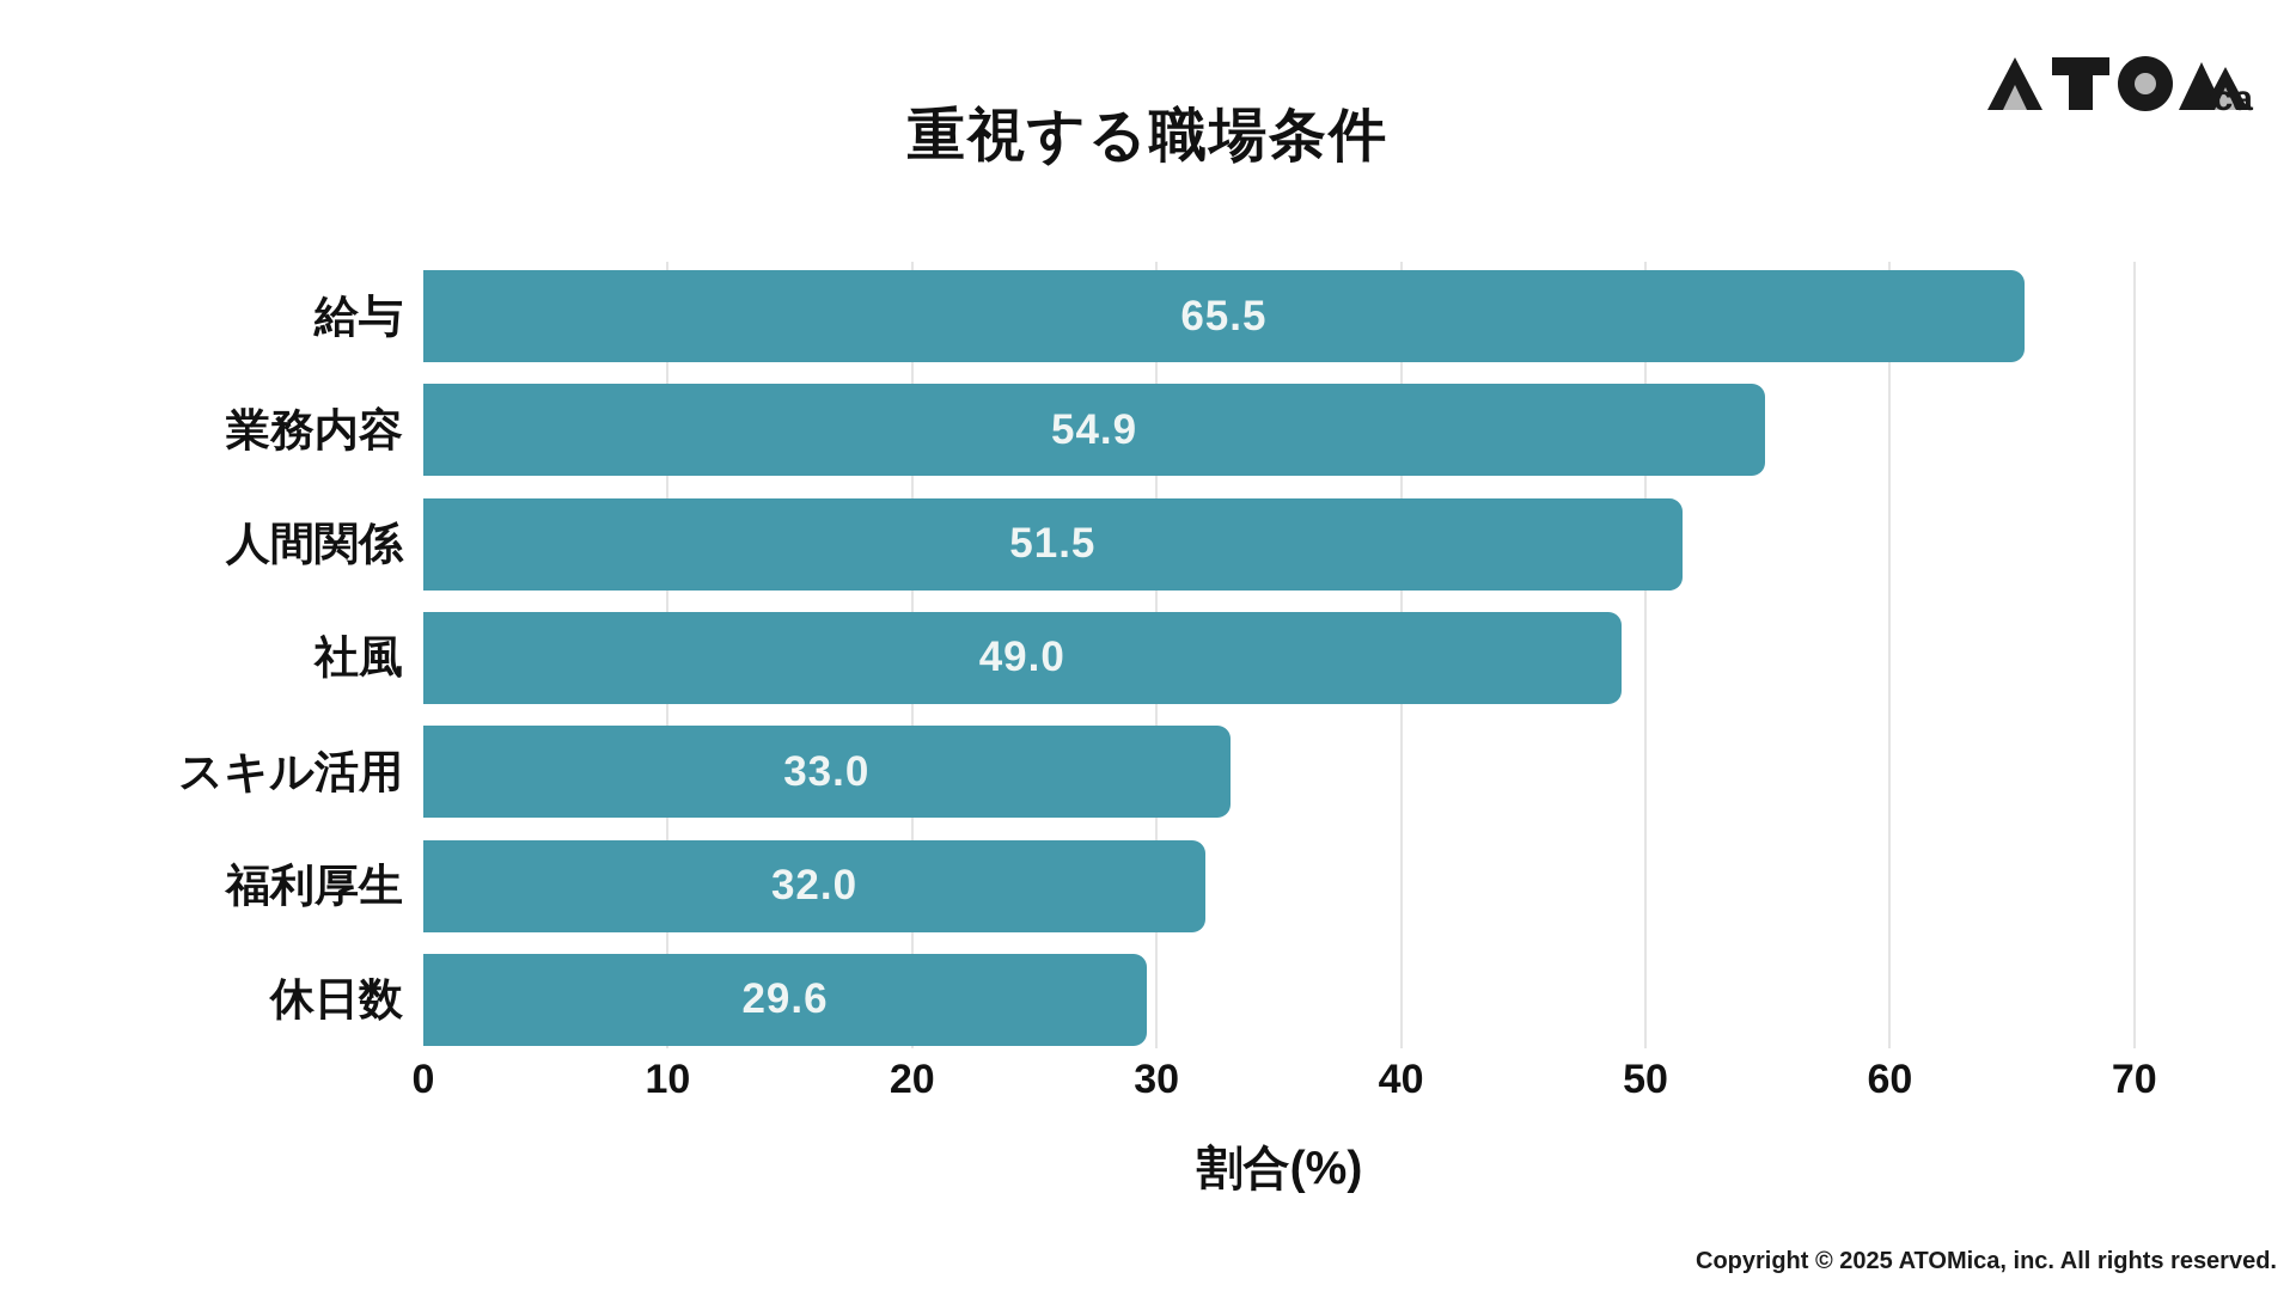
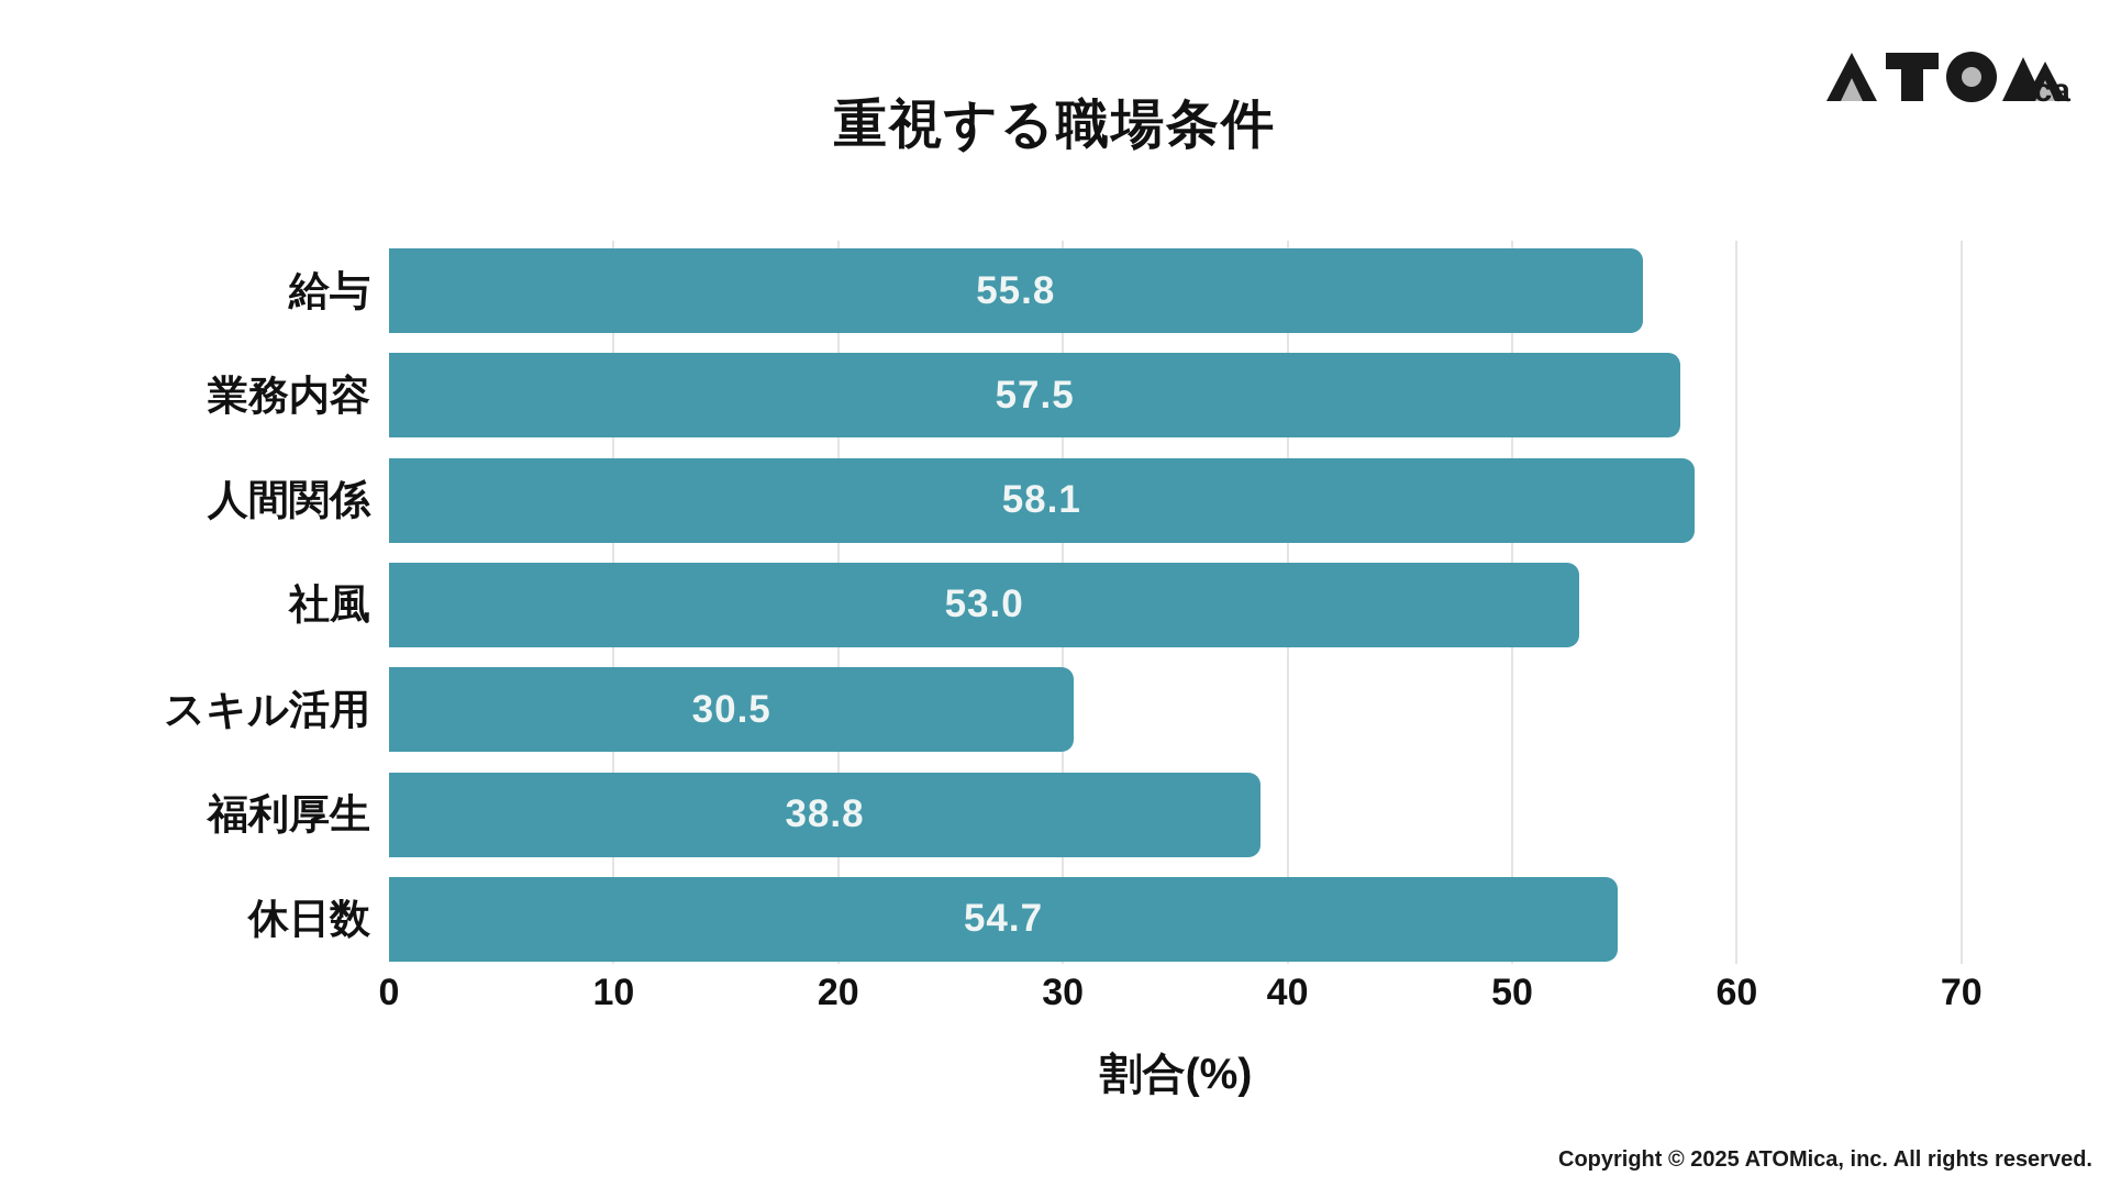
給与: 65.5 -> 55.8
業務内容: 54.9 -> 57.5
人間関係: 51.5 -> 58.1
社風: 49.0 -> 53.0
スキル活用: 33.0 -> 30.5
福利厚生: 32.0 -> 38.8
休日数: 29.6 -> 54.7
